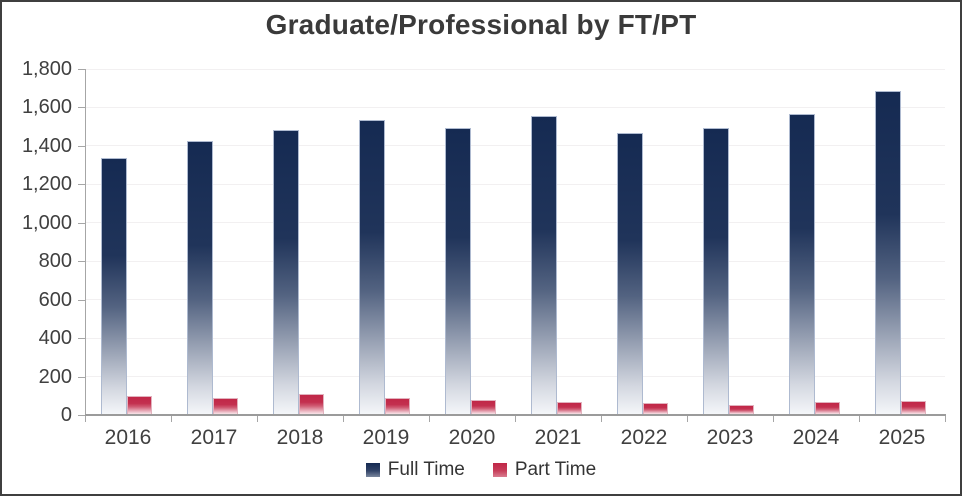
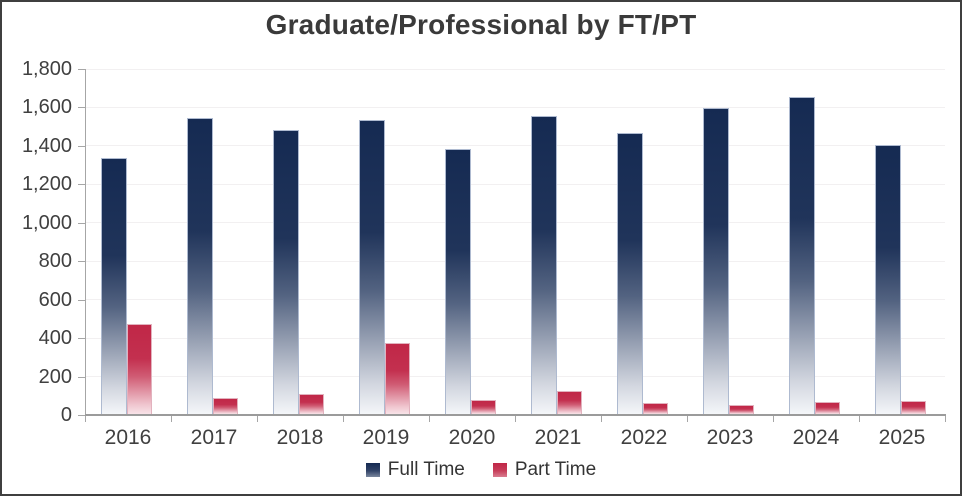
Part Time/2016: 100 -> 470
Full Time/2017: 1420 -> 1540
Part Time/2019: 80 -> 370
Full Time/2020: 1490 -> 1380
Part Time/2021: 60 -> 120
Full Time/2023: 1490 -> 1590
Full Time/2024: 1560 -> 1650
Full Time/2025: 1680 -> 1400
